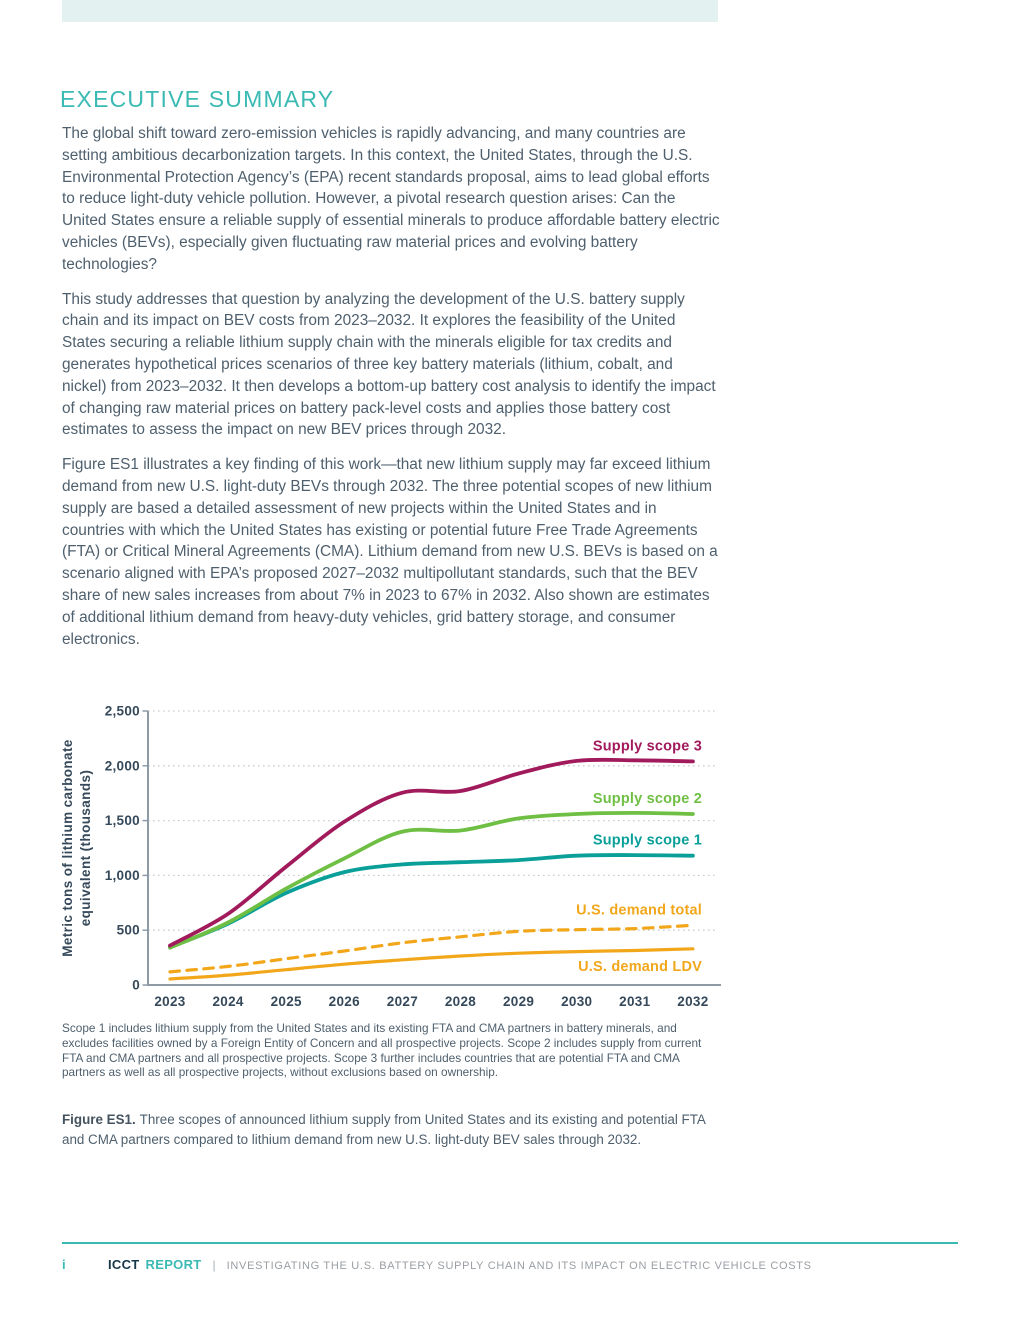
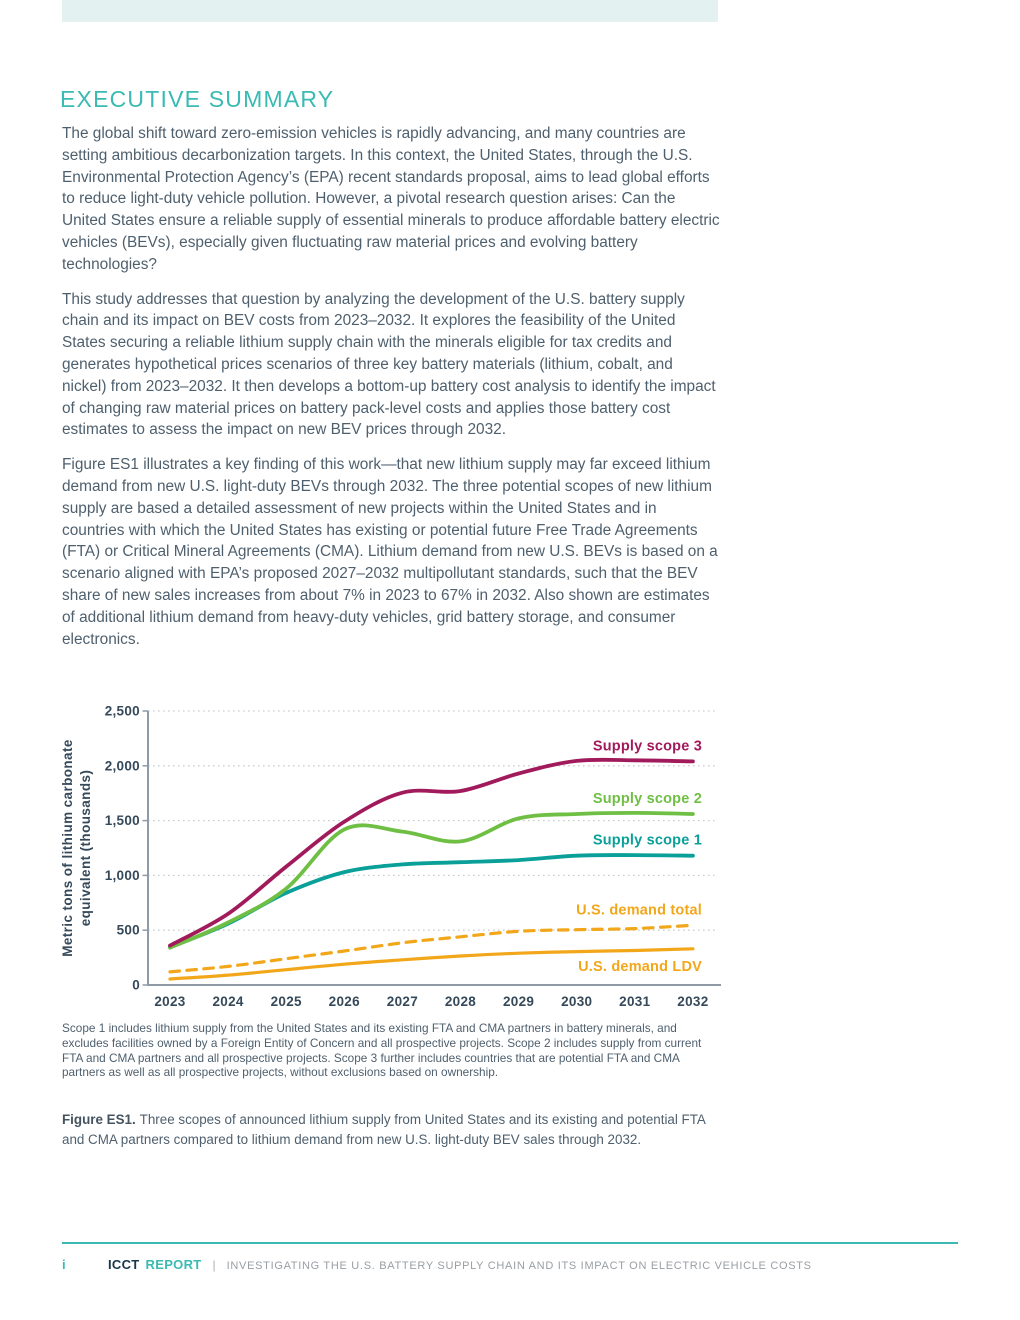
Supply scope 2/2026: 1160 -> 1420
Supply scope 2/2028: 1410 -> 1310
